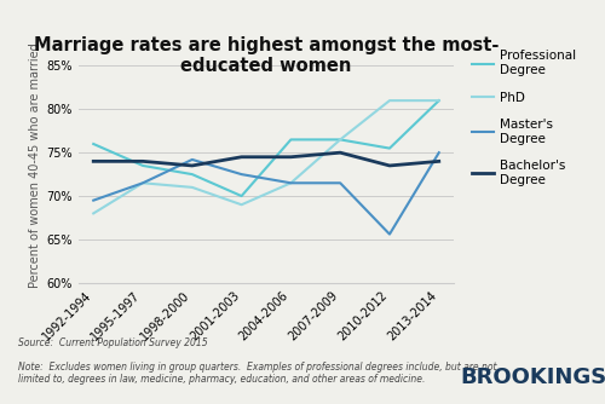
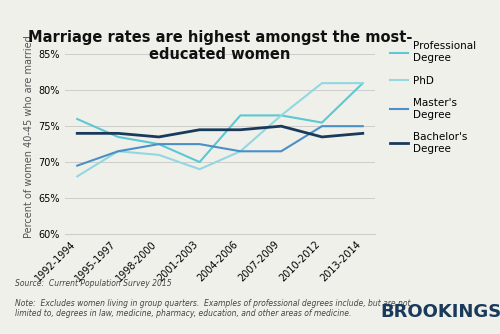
Master's Degree/1998-2000: 74.2% -> 72.5%
Master's Degree/2010-2012: 65.6% -> 75.0%
